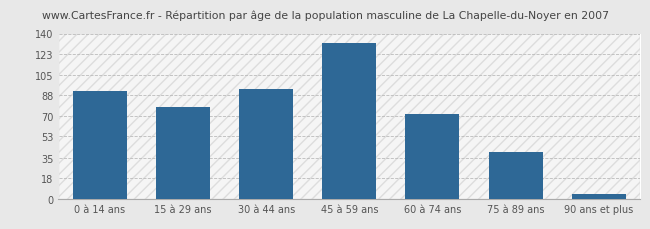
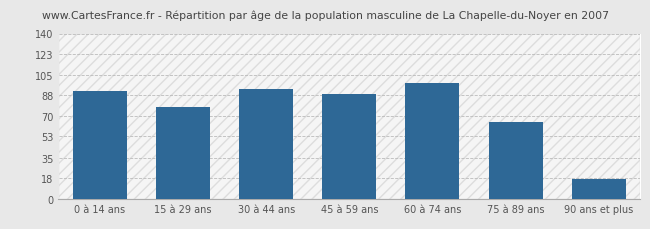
45 à 59 ans: 132 -> 89
60 à 74 ans: 72 -> 98
75 à 89 ans: 40 -> 65
90 ans et plus: 4 -> 17
